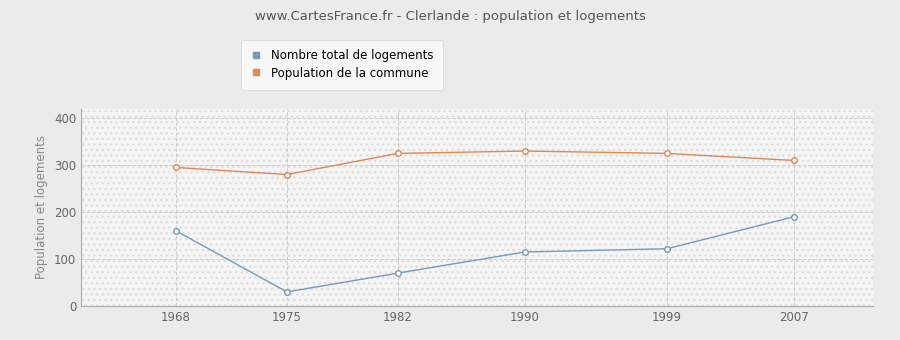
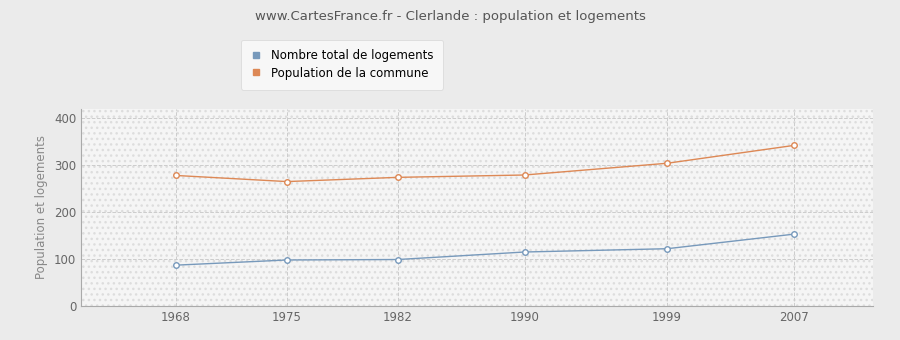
Nombre total de logements/1968: 160 -> 87
Population de la commune/1968: 295 -> 278
Nombre total de logements/1975: 30 -> 98
Population de la commune/1975: 280 -> 265
Nombre total de logements/1982: 70 -> 99
Population de la commune/1982: 325 -> 274
Population de la commune/1990: 330 -> 279
Population de la commune/1999: 325 -> 304
Nombre total de logements/2007: 190 -> 153
Population de la commune/2007: 310 -> 342
